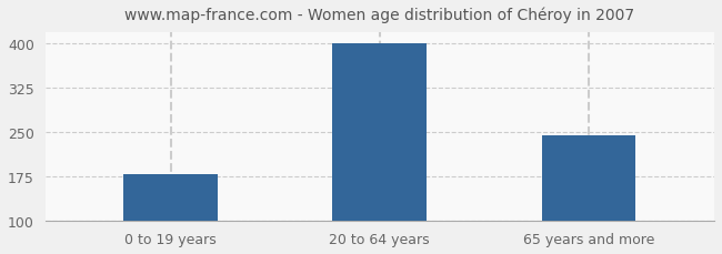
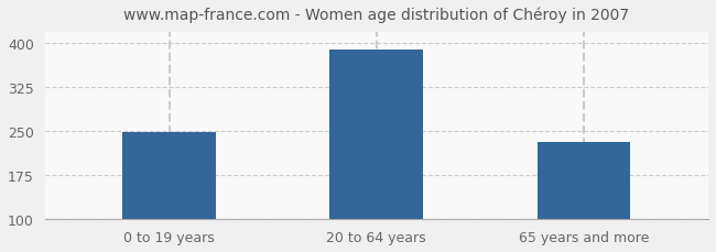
0 to 19 years: 180 -> 248
20 to 64 years: 400 -> 390
65 years and more: 244 -> 232
